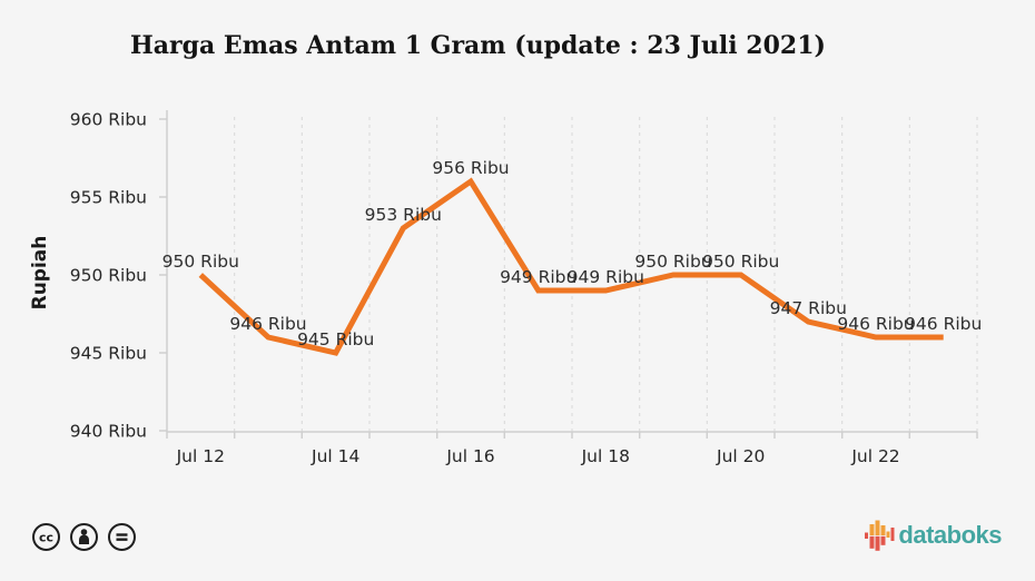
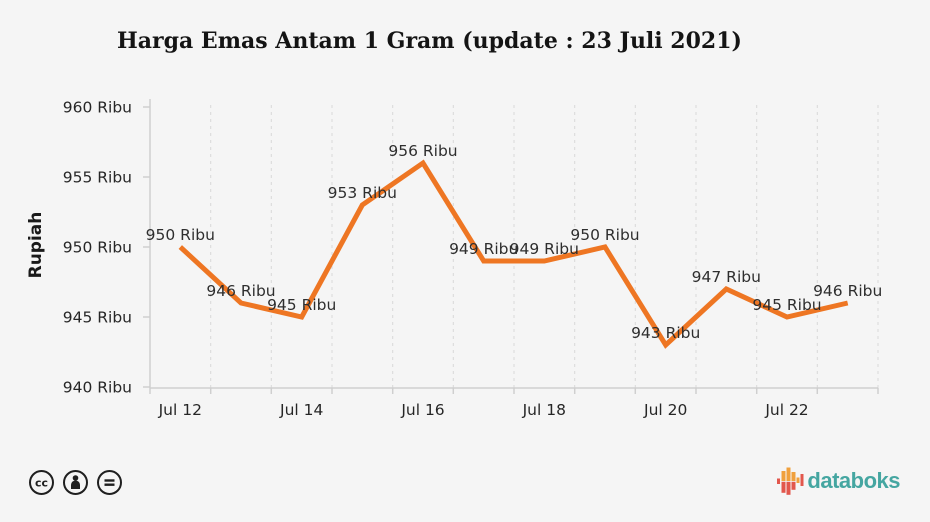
Jul 20: 950 -> 943
Jul 22: 946 -> 945
